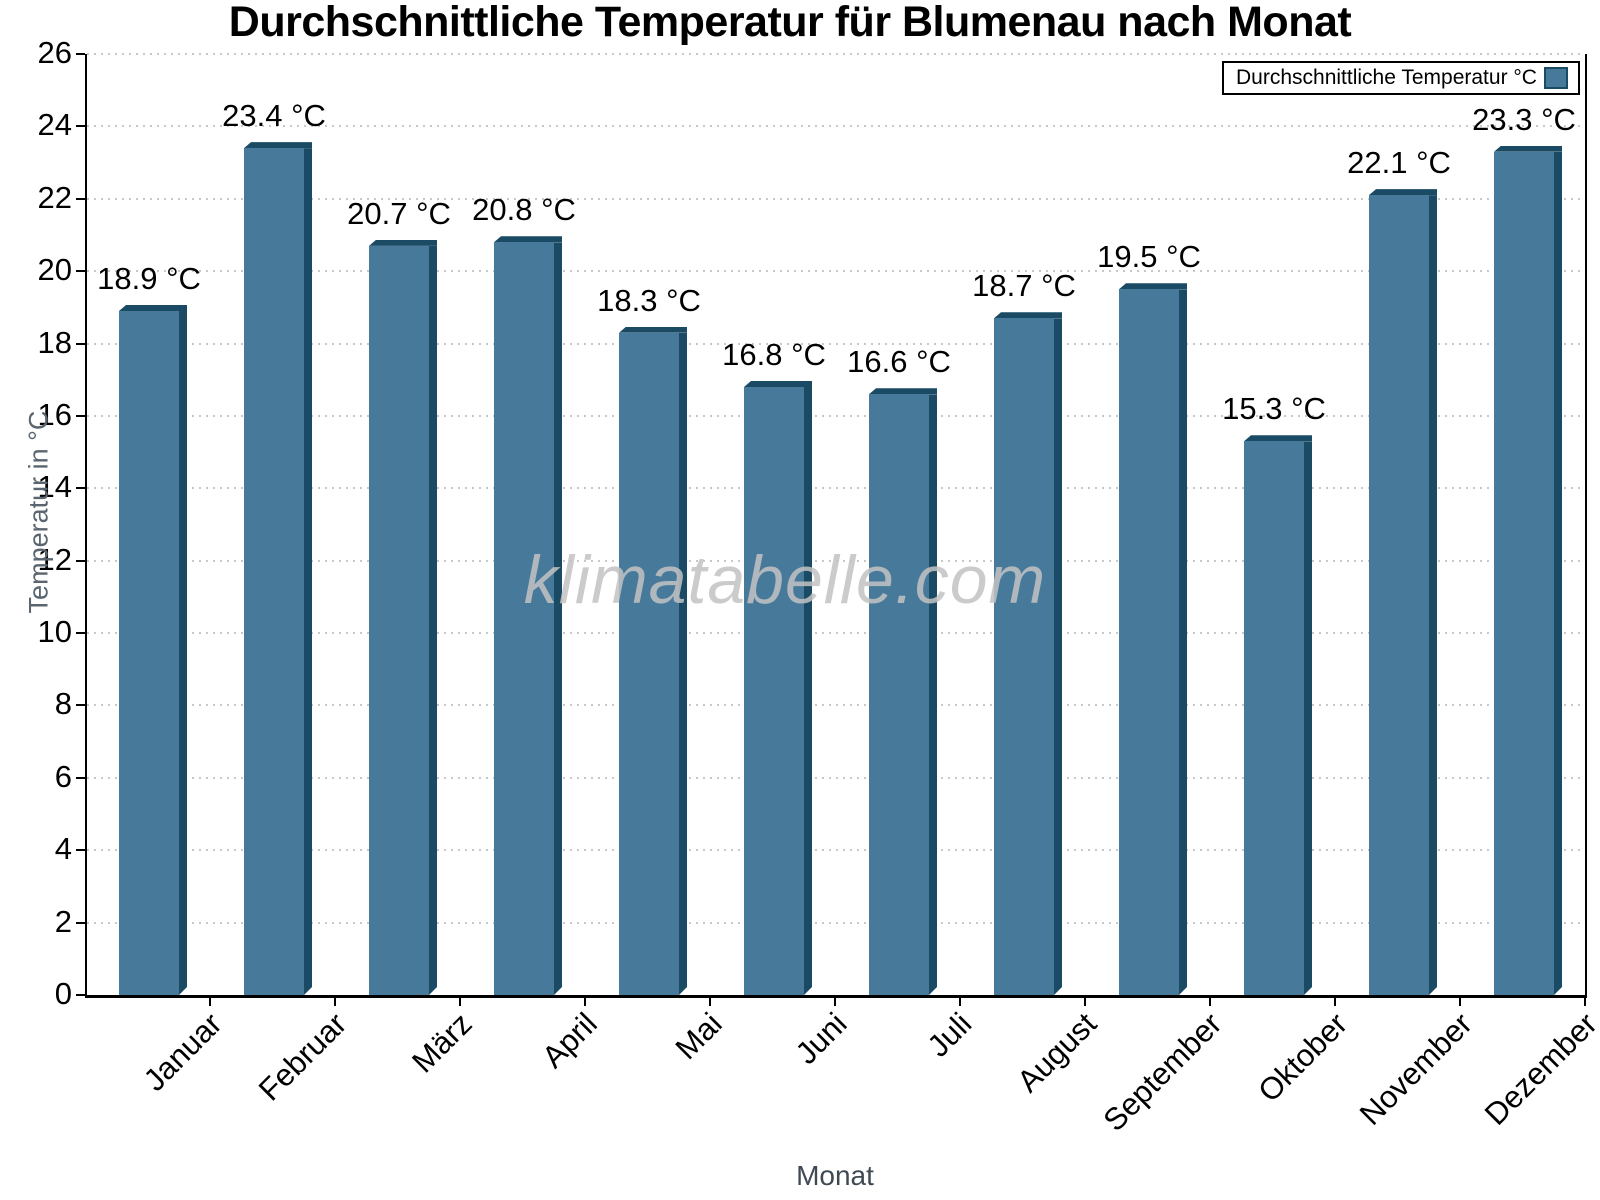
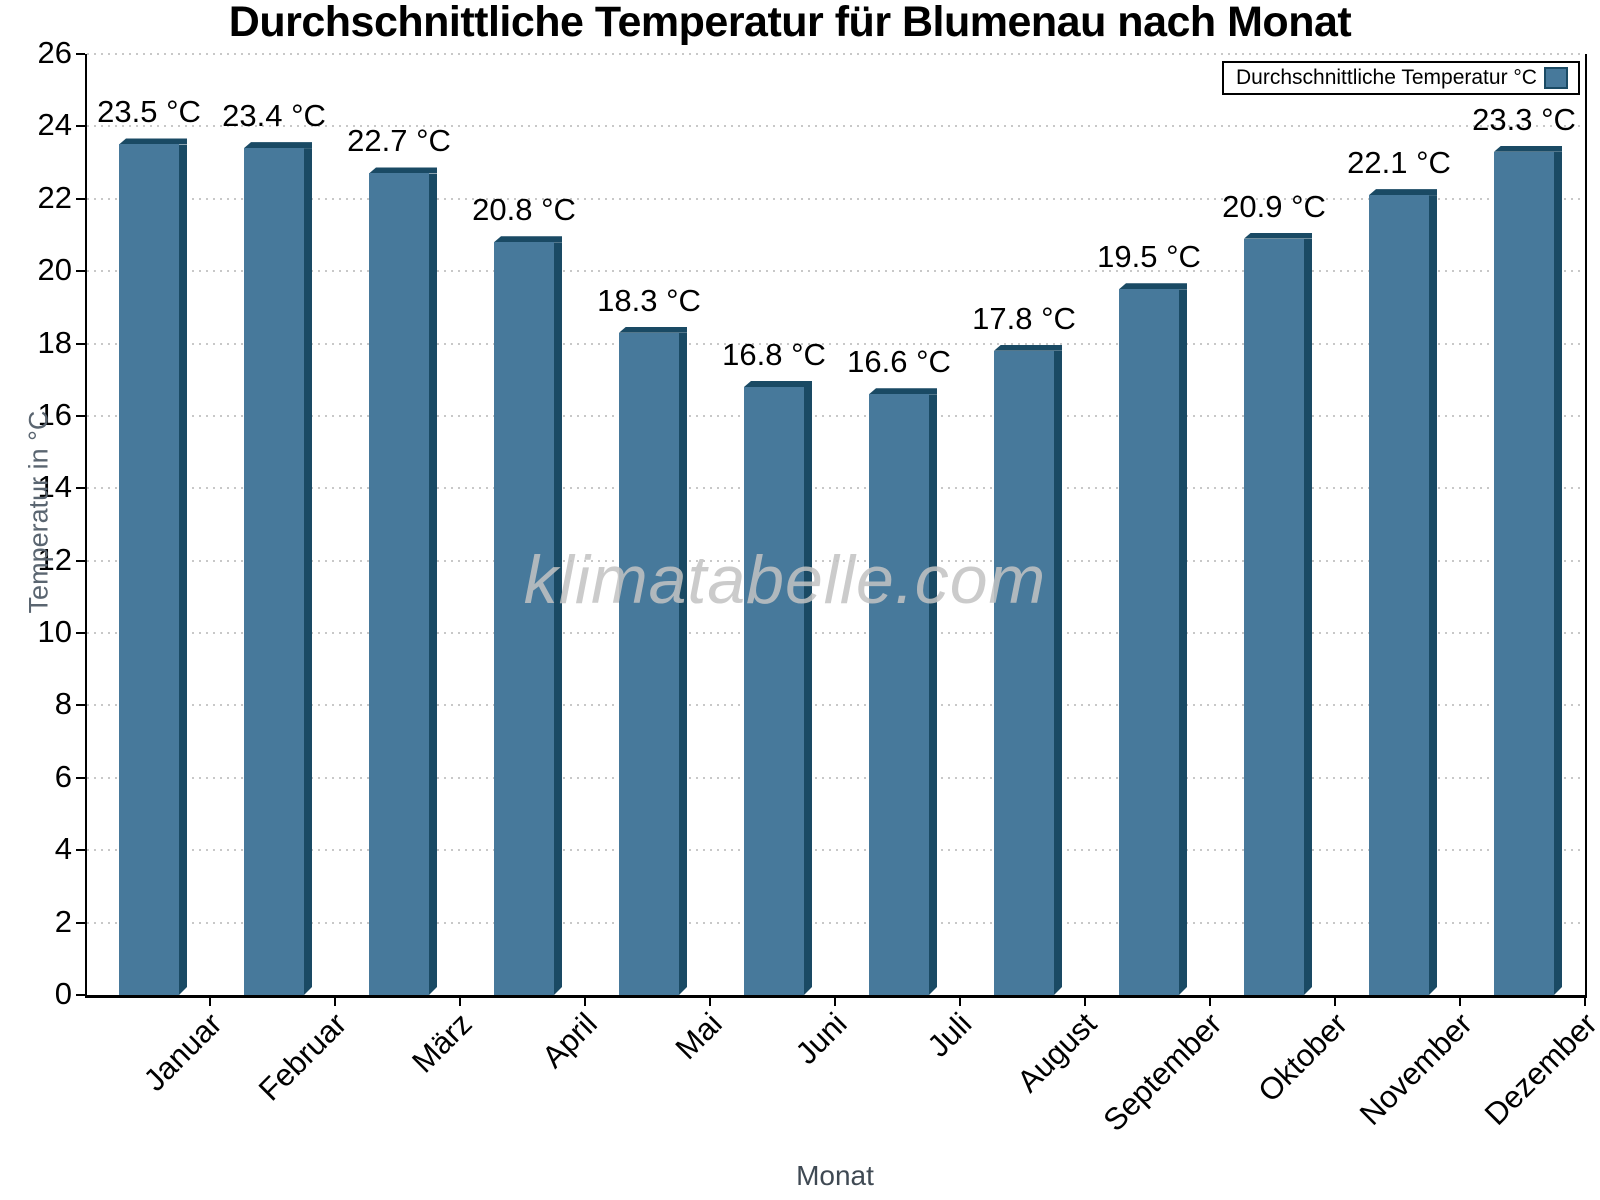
Januar: 18.9 -> 23.5
März: 20.7 -> 22.7
August: 18.7 -> 17.8
Oktober: 15.3 -> 20.9
